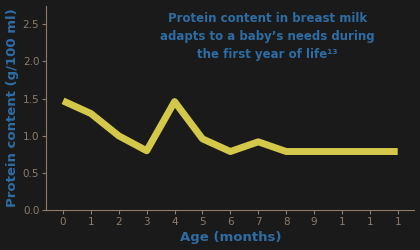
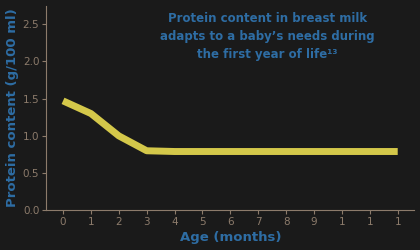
4: 1.46 -> 0.79
5: 0.96 -> 0.79
7: 0.92 -> 0.79
